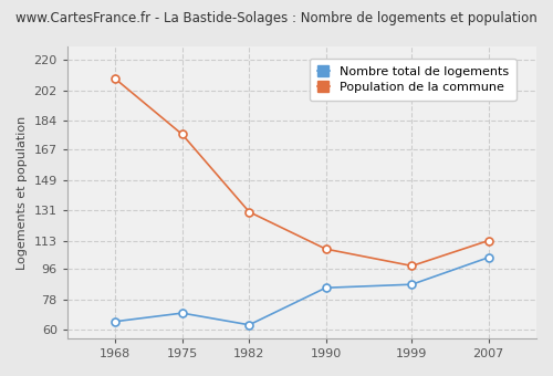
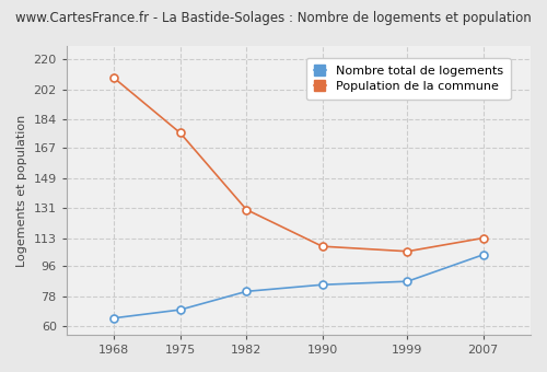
Nombre total de logements/1982: 63 -> 81
Population de la commune/1999: 98 -> 105
